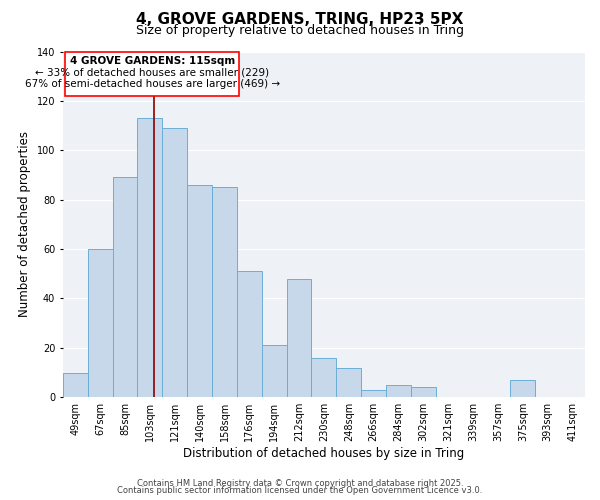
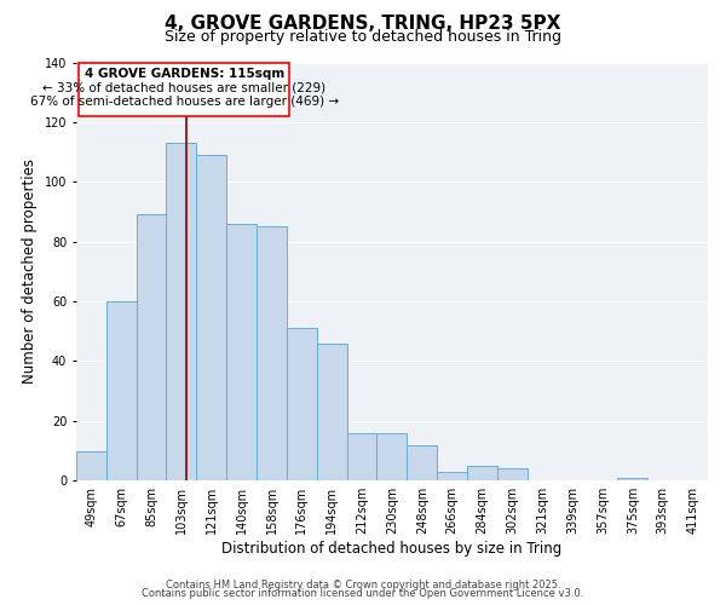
194sqm: 21 -> 46
212sqm: 48 -> 16
375sqm: 7 -> 1
